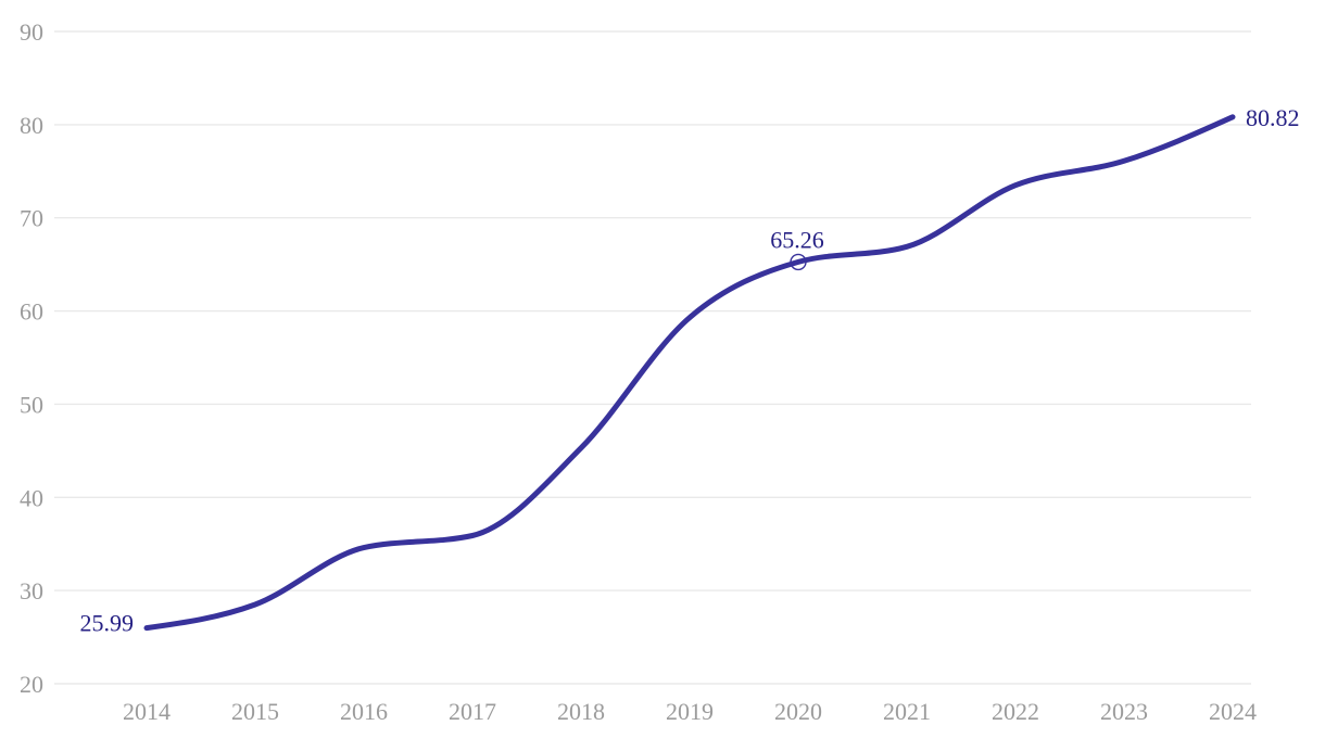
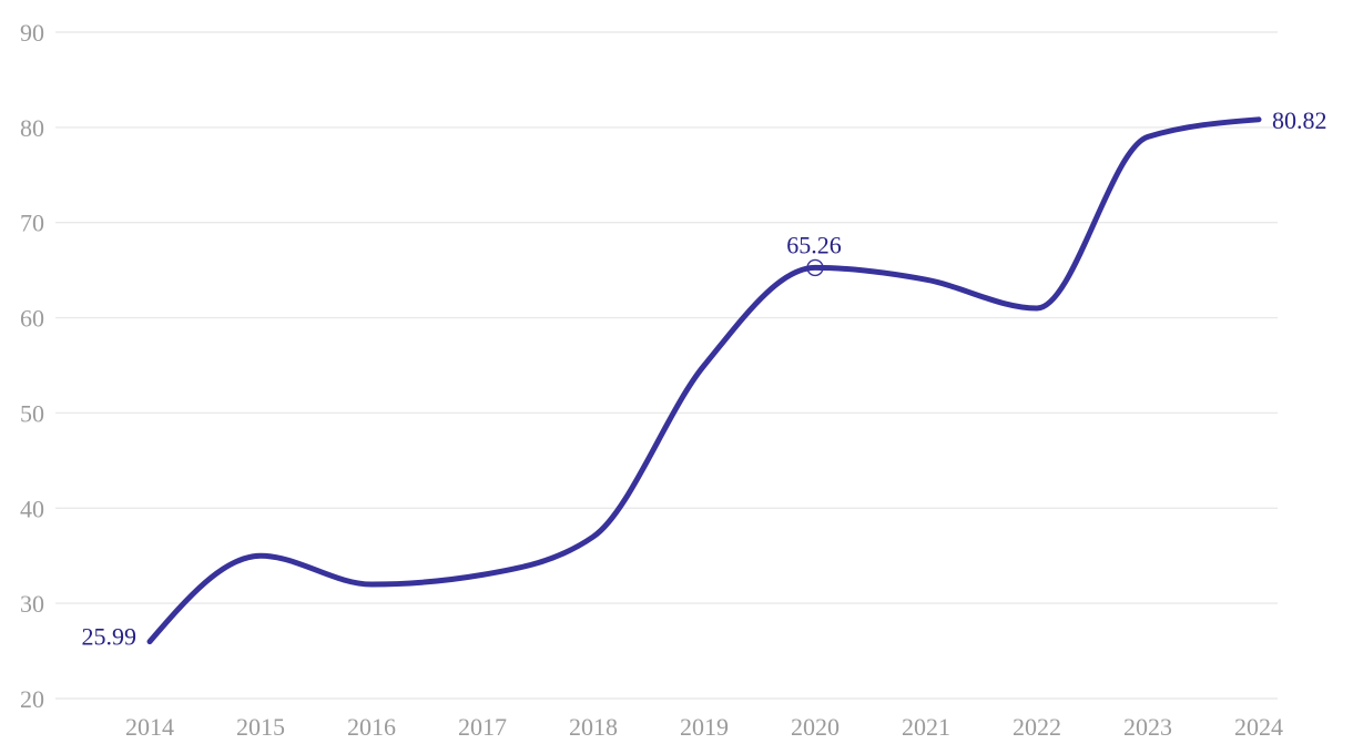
2015: 28 -> 35
2016: 35 -> 32
2017: 36 -> 33
2018: 45 -> 37
2019: 59 -> 55
2021: 67 -> 64
2022: 74 -> 61
2023: 76 -> 79
